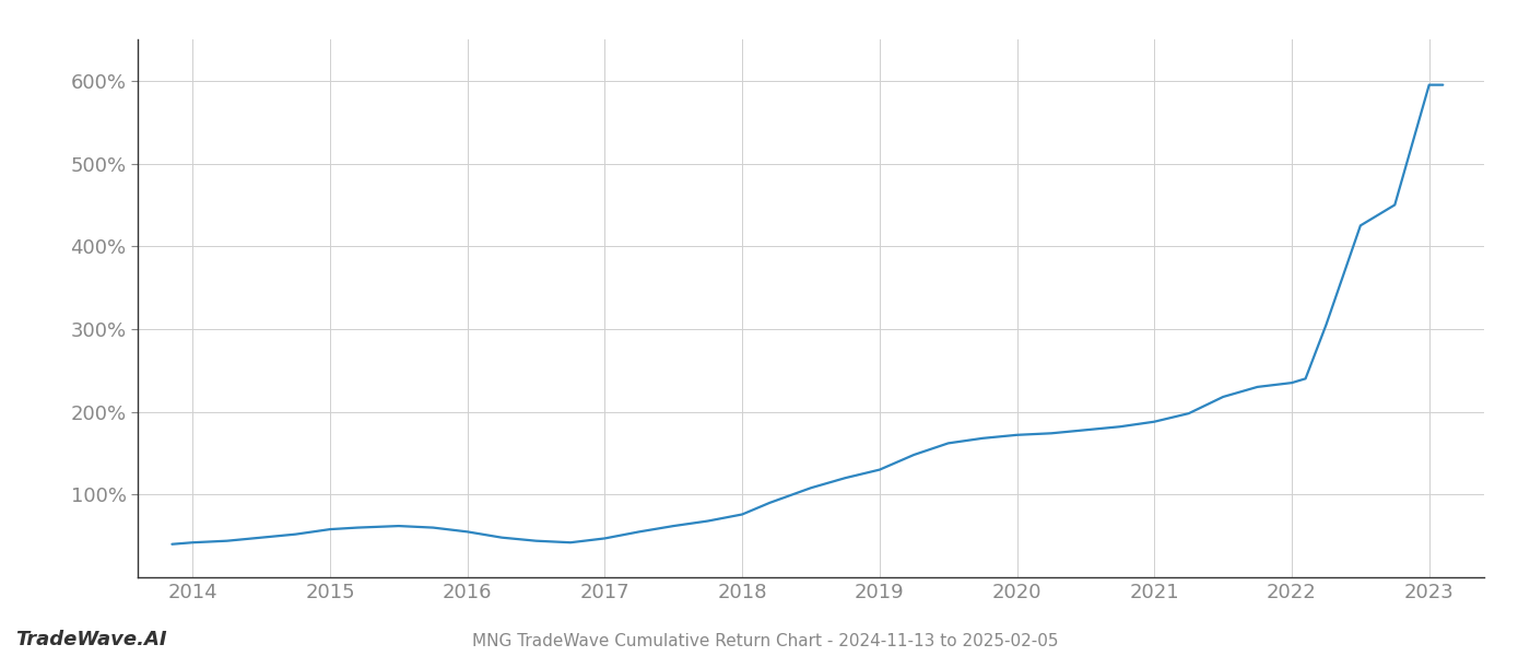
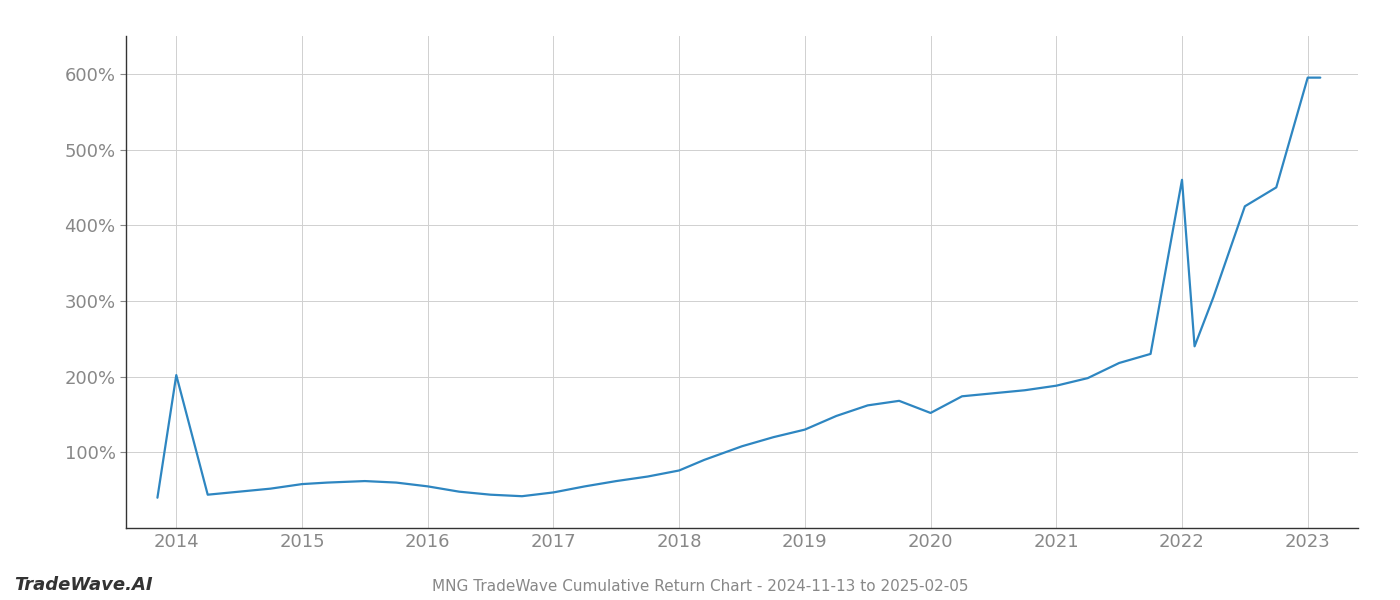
2014: 42% -> 202%
2020: 172% -> 152%
2022: 235% -> 460%
